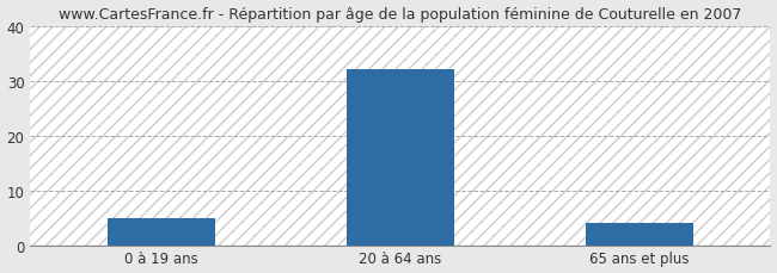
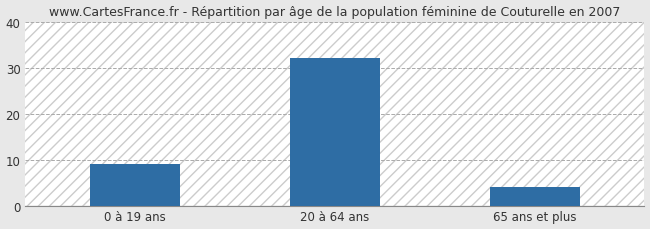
0 à 19 ans: 5 -> 9
